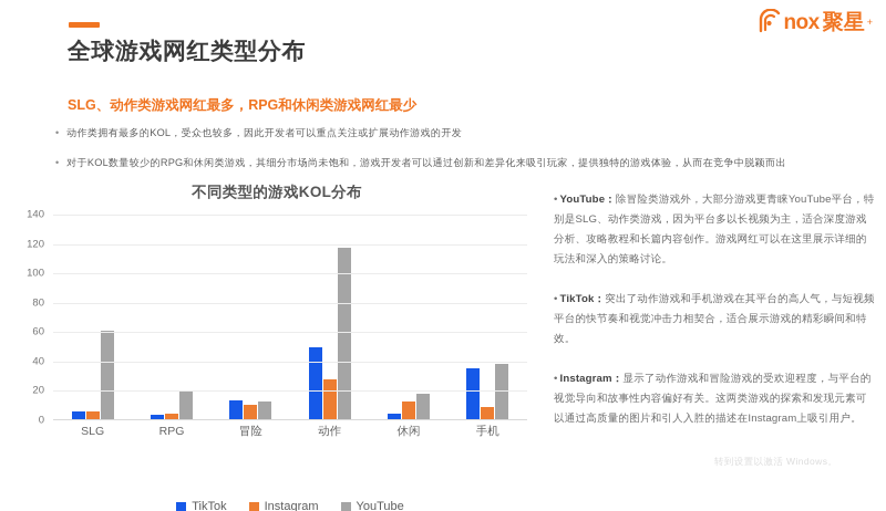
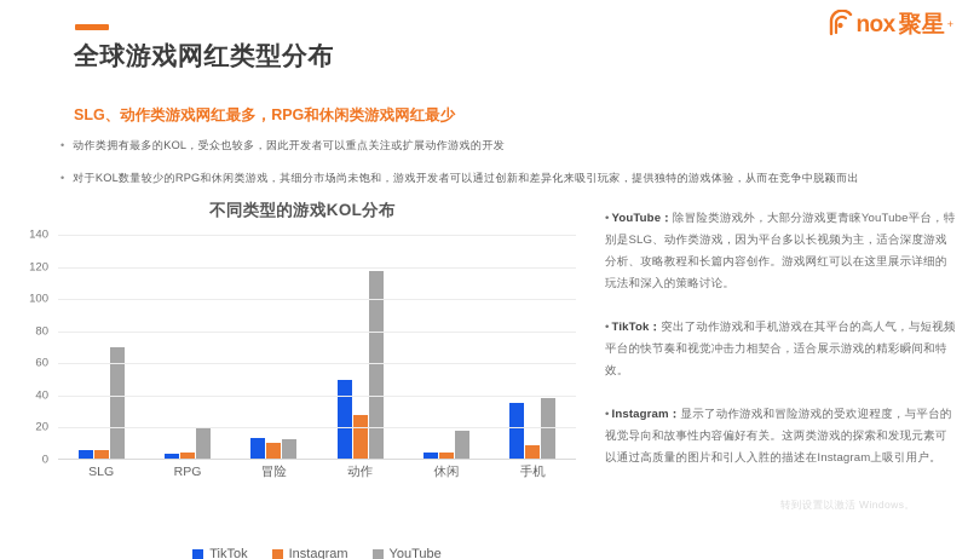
YouTube/SLG: 60 -> 69
Instagram/休闲: 12 -> 4
